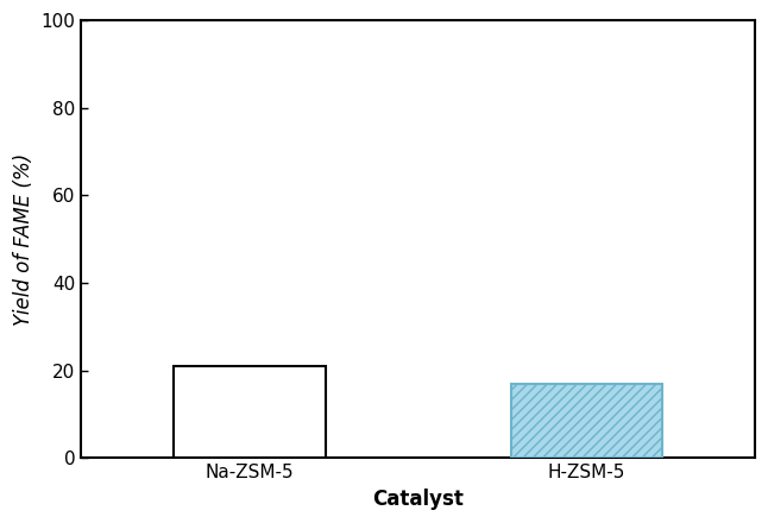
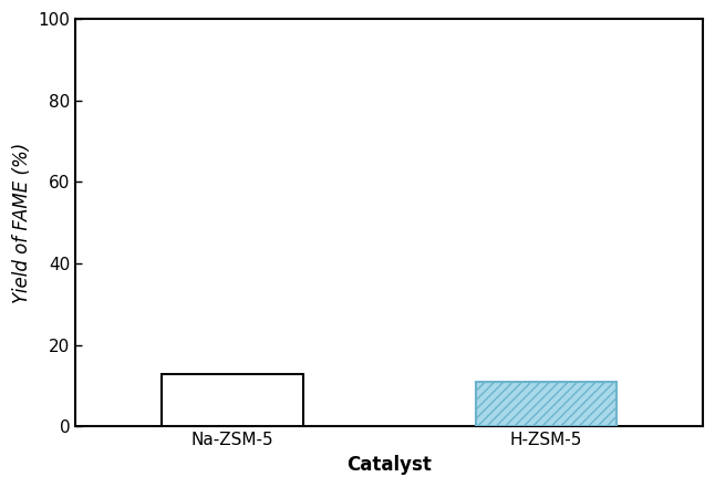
Na-ZSM-5: 21 -> 13
H-ZSM-5: 17 -> 11
